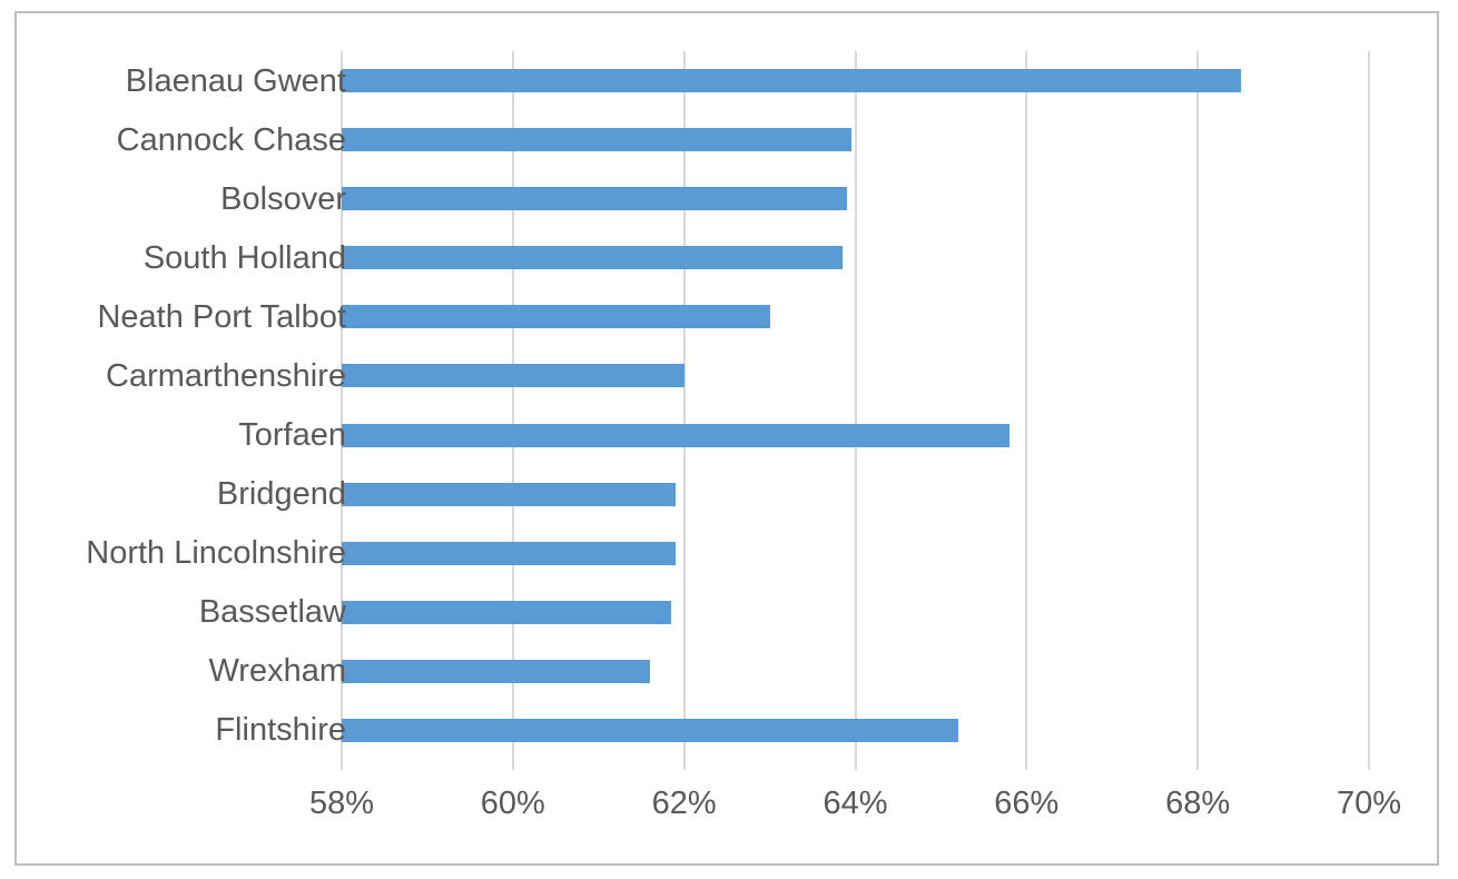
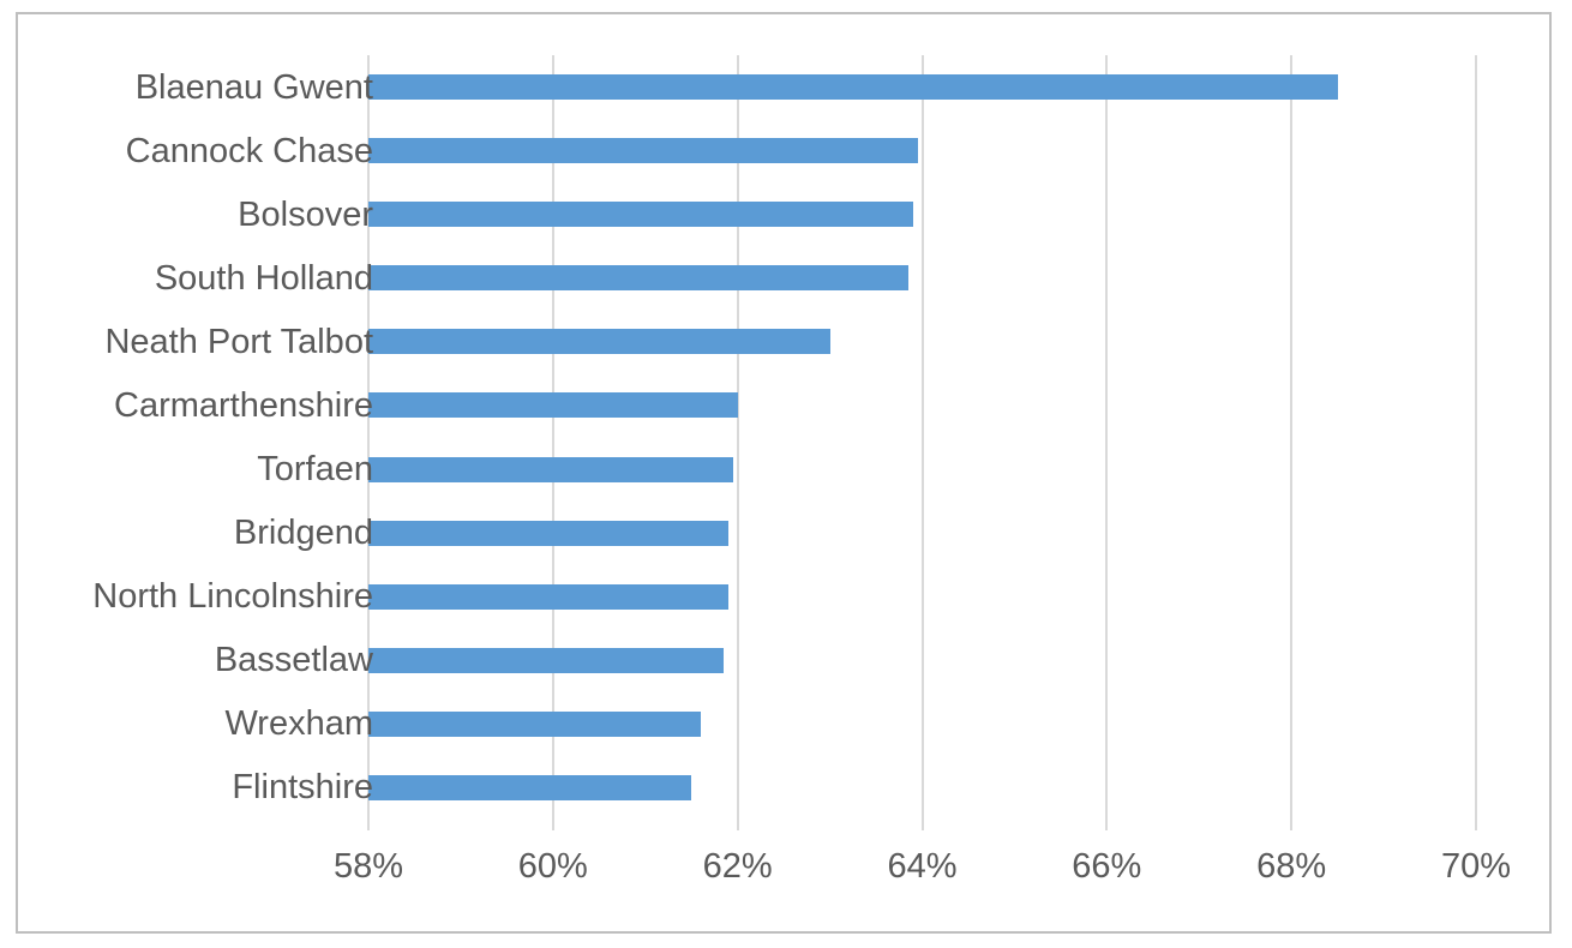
Torfaen: 65.8% -> 62.0%
Flintshire: 65.2% -> 61.5%
